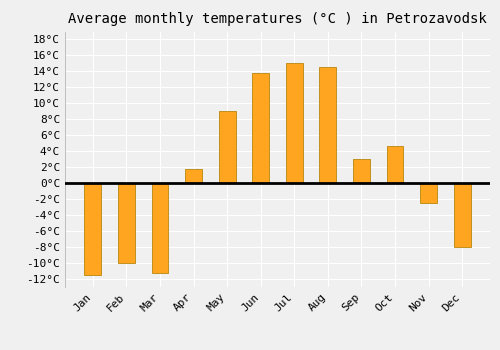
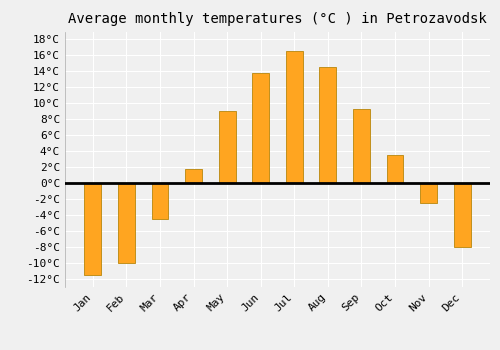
Mar: -11.2°C -> -4.5°C
Jul: 15.0°C -> 16.5°C
Sep: 3.0°C -> 9.3°C
Oct: 4.6°C -> 3.5°C
